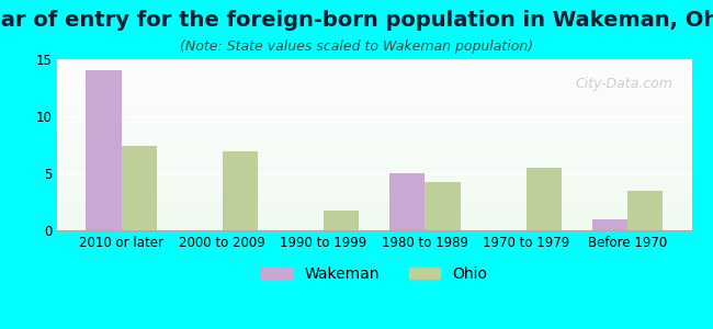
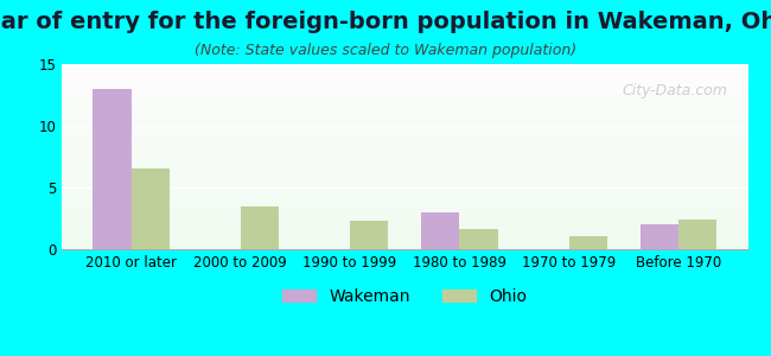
Wakeman/2010 or later: 14 -> 13
Ohio/2010 or later: 7.4 -> 6.5
Ohio/2000 to 2009: 6.9 -> 3.5
Ohio/1990 to 1999: 1.7 -> 2.3
Wakeman/1980 to 1989: 5 -> 3
Ohio/1980 to 1989: 4.2 -> 1.6
Ohio/1970 to 1979: 5.5 -> 1.1
Wakeman/Before 1970: 1 -> 2
Ohio/Before 1970: 3.5 -> 2.4
